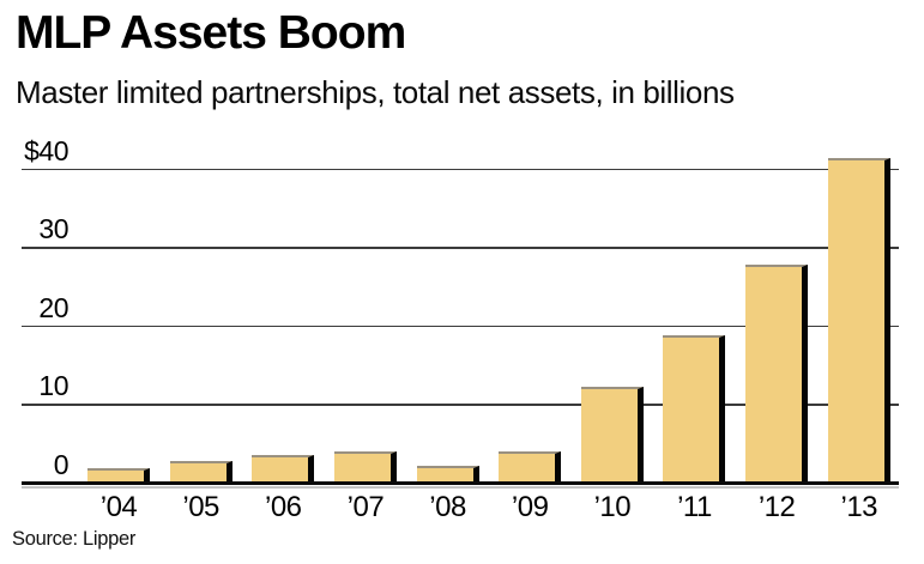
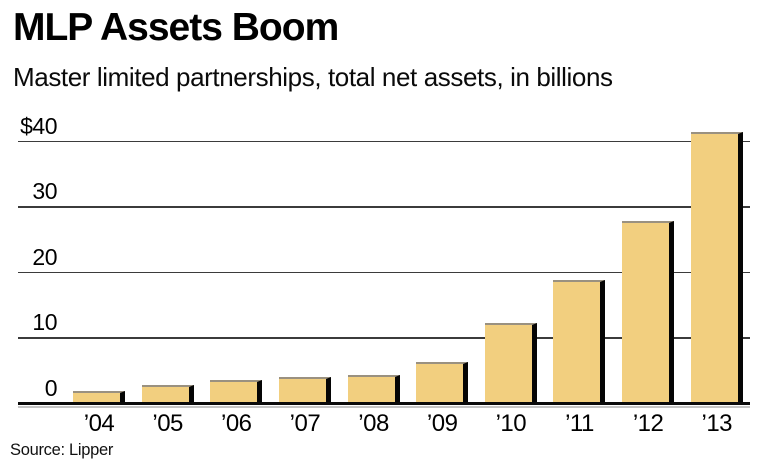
’08: $2 -> $4
’09: $4 -> $6
